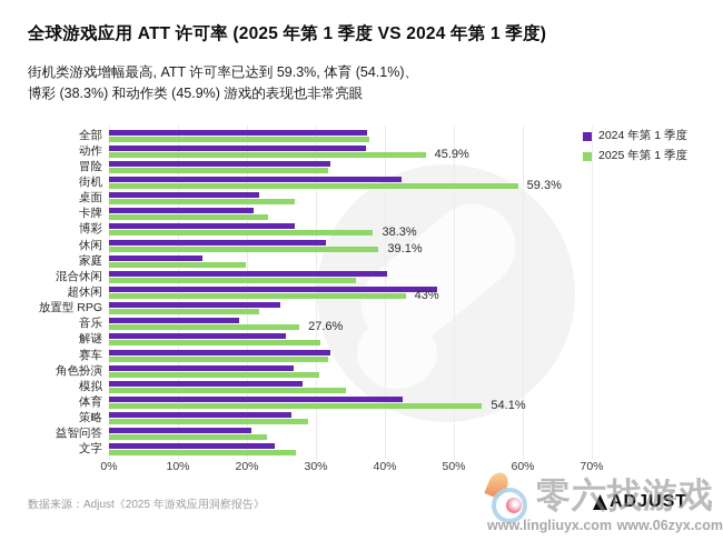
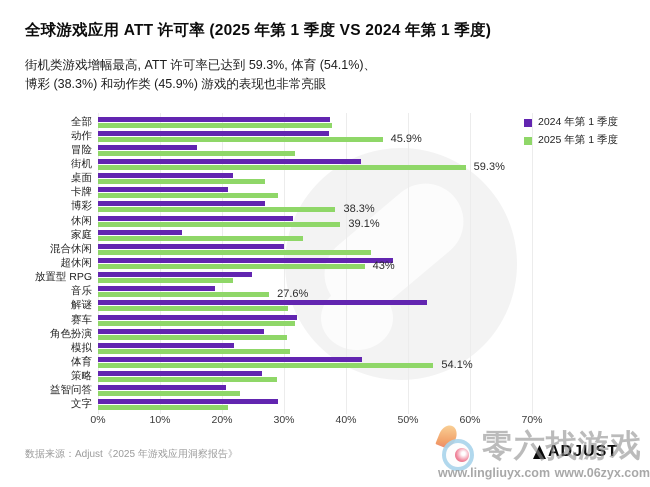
2024 年第 1 季度/冒险: 32% -> 16%
2025 年第 1 季度/卡牌: 23% -> 29%
2025 年第 1 季度/家庭: 20% -> 33%
2024 年第 1 季度/混合休闲: 40% -> 30%
2025 年第 1 季度/混合休闲: 36% -> 44%
2024 年第 1 季度/解谜: 26% -> 53%
2024 年第 1 季度/模拟: 28% -> 22%
2025 年第 1 季度/模拟: 34% -> 31%
2024 年第 1 季度/文字: 24% -> 29%
2025 年第 1 季度/文字: 27% -> 21%
